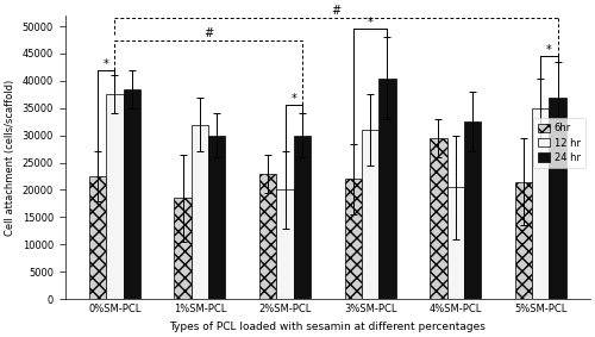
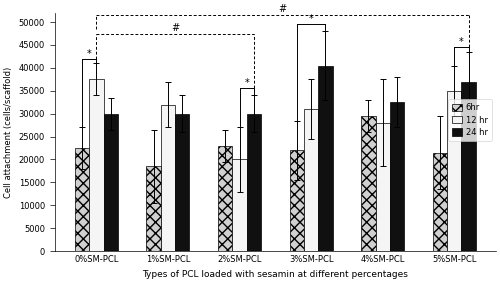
24 hr/0%SM-PCL: 38500 -> 30000
12 hr/4%SM-PCL: 20500 -> 28000
